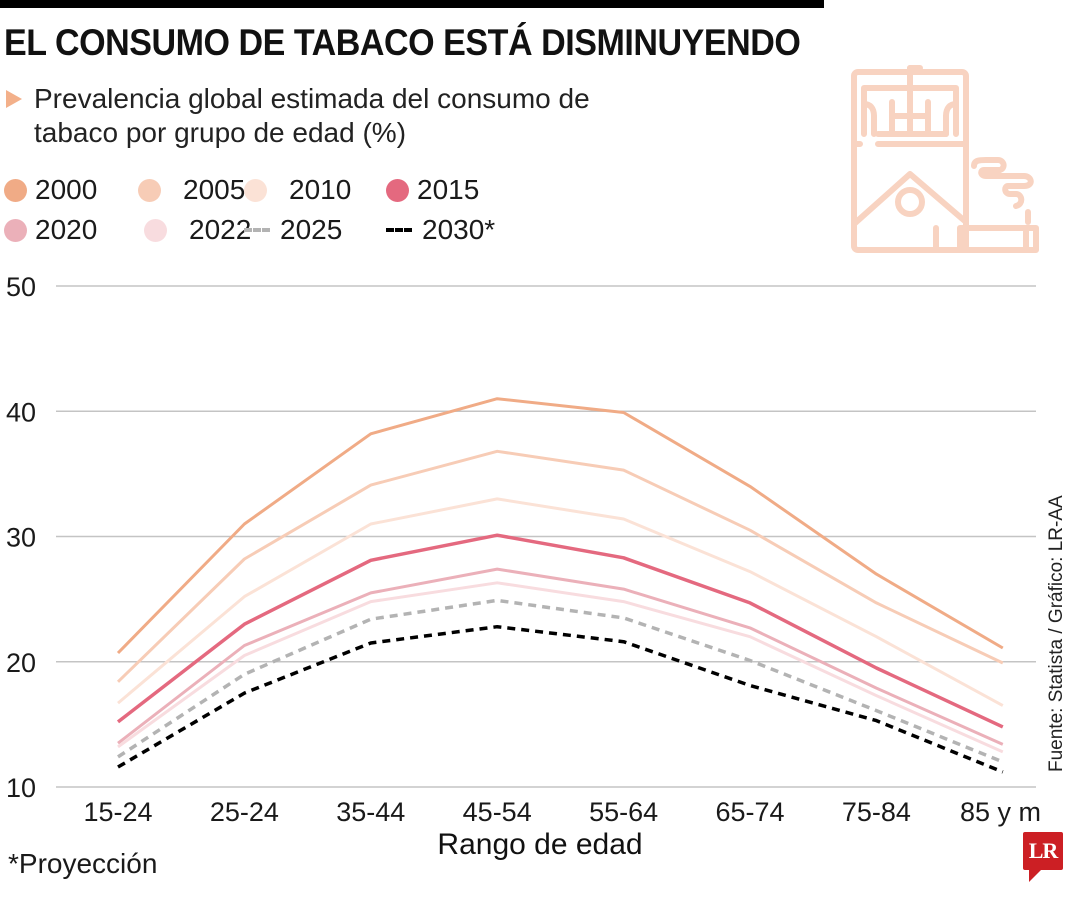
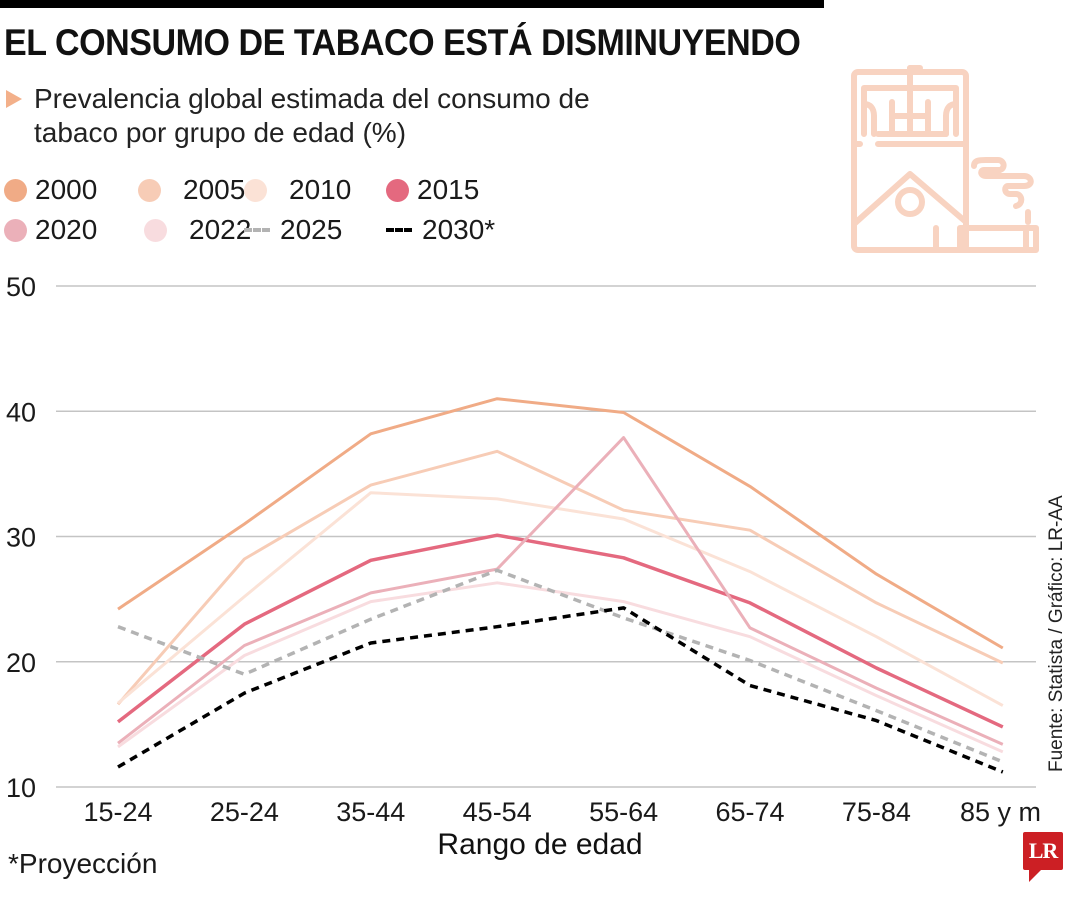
2000/15-24: 20.7 -> 24.2
2005/15-24: 18.4 -> 16.6
2025/15-24: 12.4 -> 22.8
2010/35-44: 31.0 -> 33.5
2025/45-54: 24.9 -> 27.3
2005/55-64: 35.3 -> 32.1
2020/55-64: 25.8 -> 37.9
2030*/55-64: 21.6 -> 24.3
